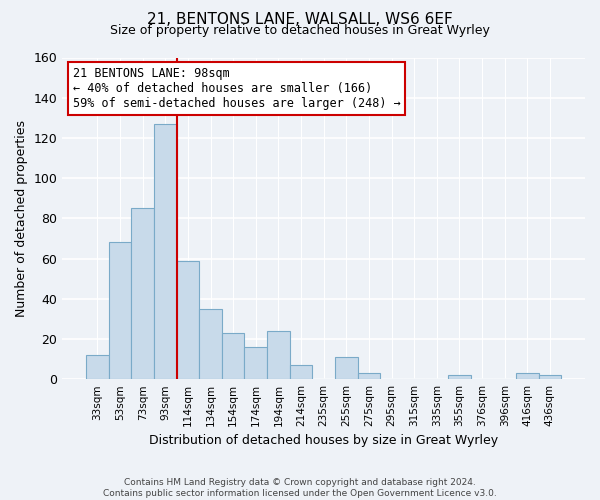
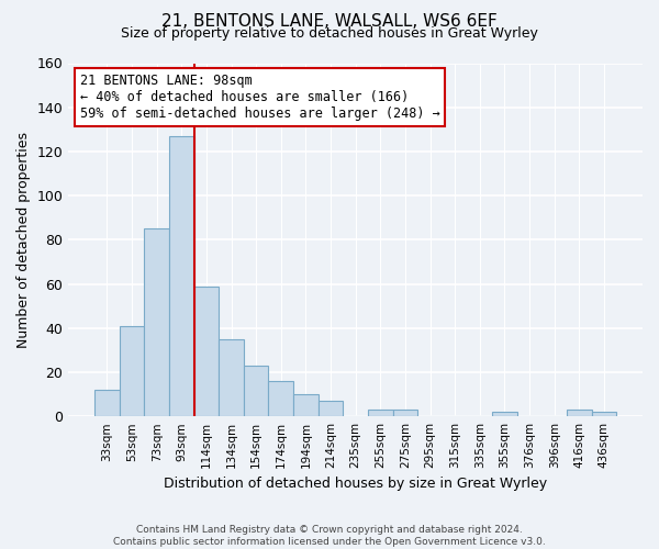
53sqm: 68 -> 41
194sqm: 24 -> 10
255sqm: 11 -> 3
